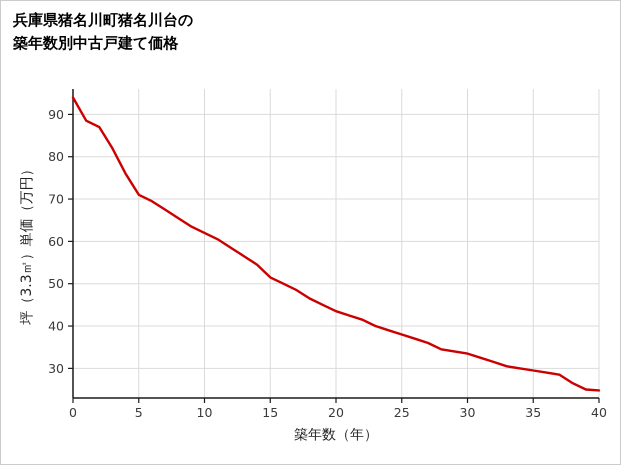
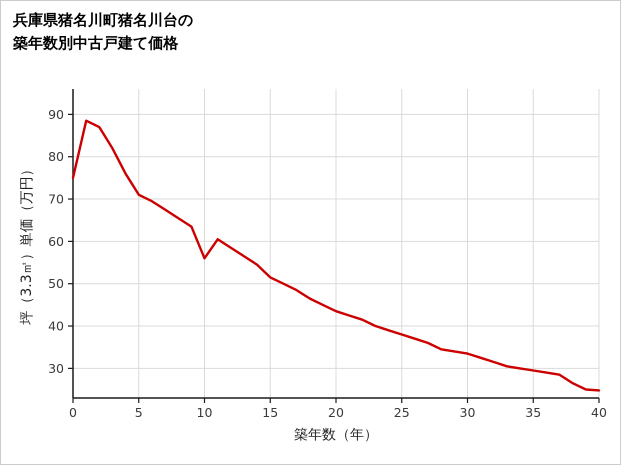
0: 94 -> 75
10: 62 -> 56
